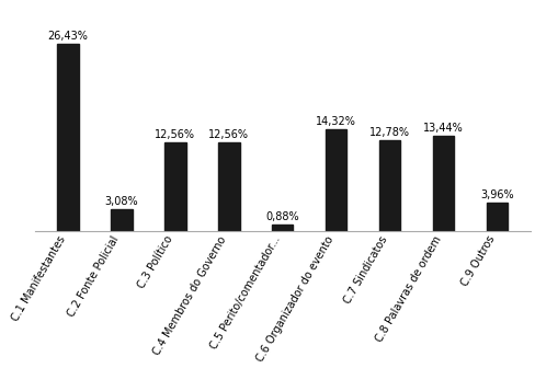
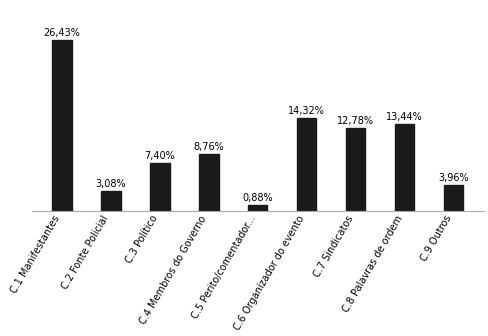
C.3 Político: 12,56% -> 7,40%
C.4 Membros do Governo: 12,56% -> 8,76%
